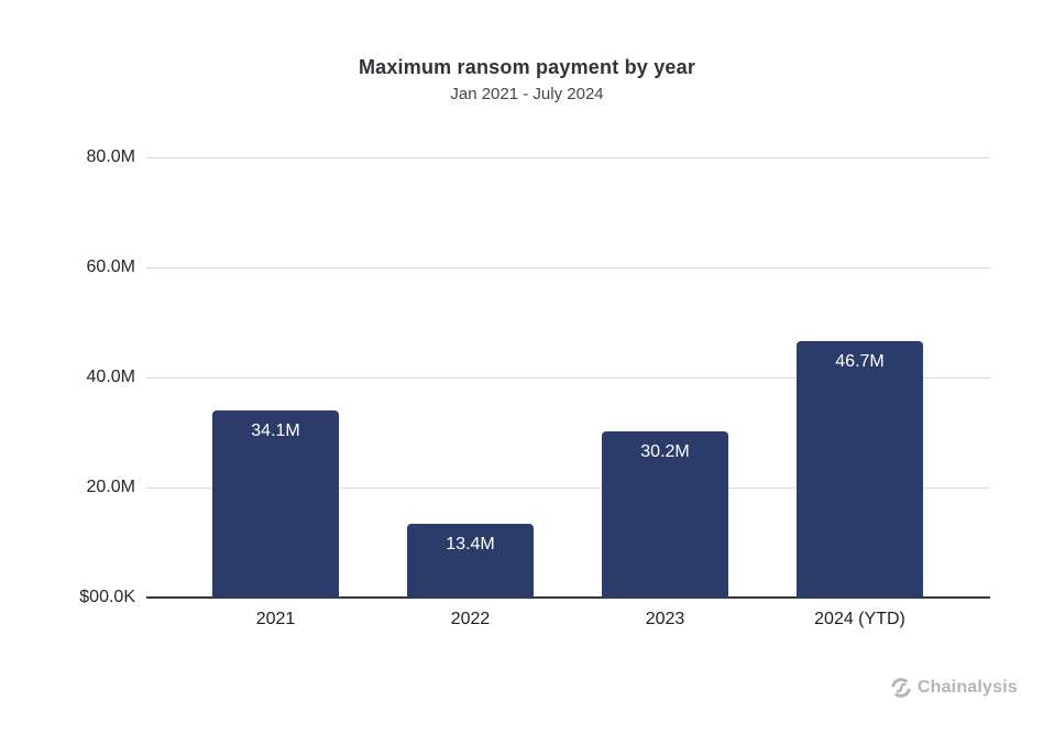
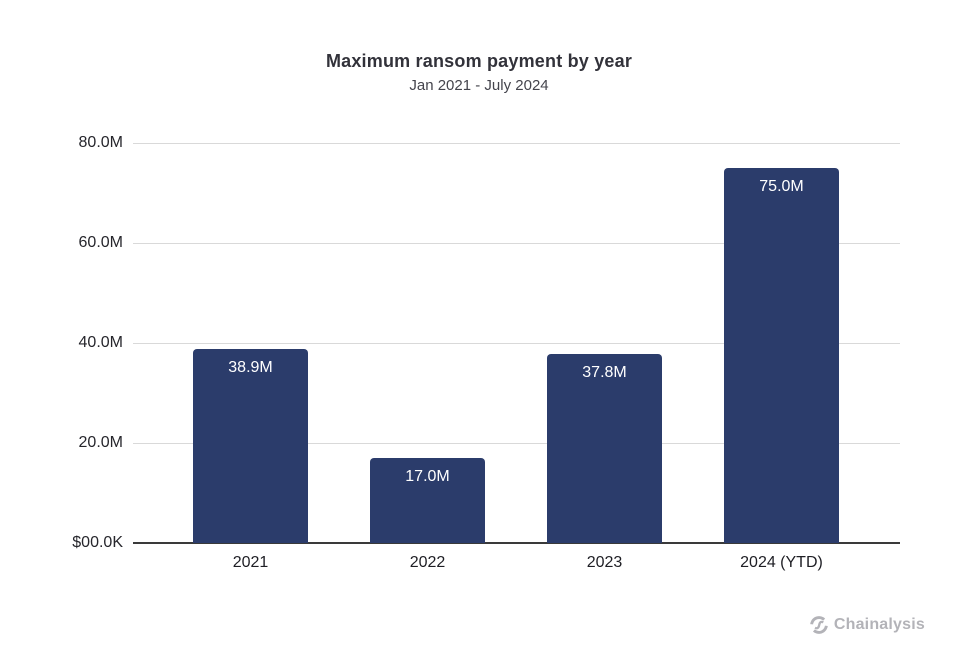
2021: 34.1M -> 38.9M
2022: 13.4M -> 17.0M
2023: 30.2M -> 37.8M
2024 (YTD): 46.7M -> 75.0M
